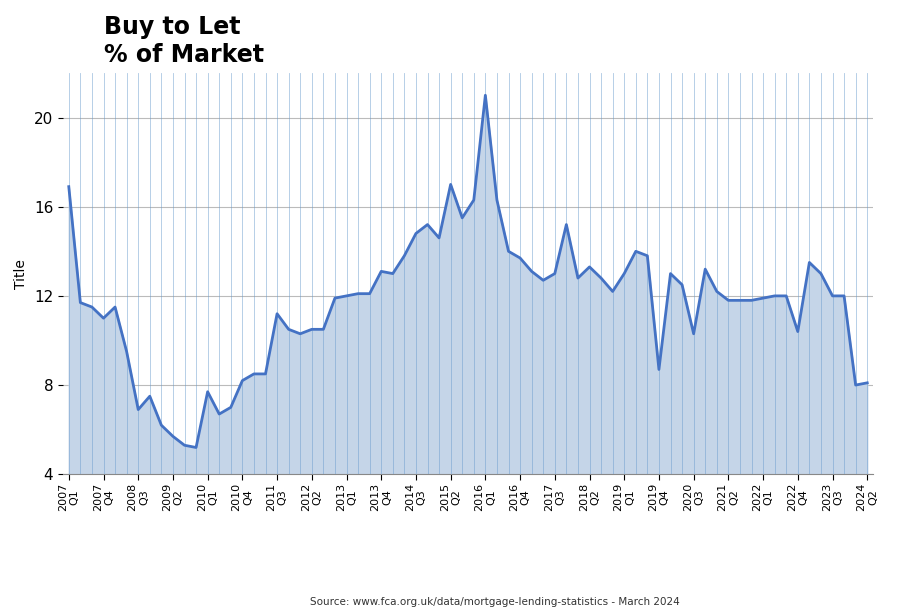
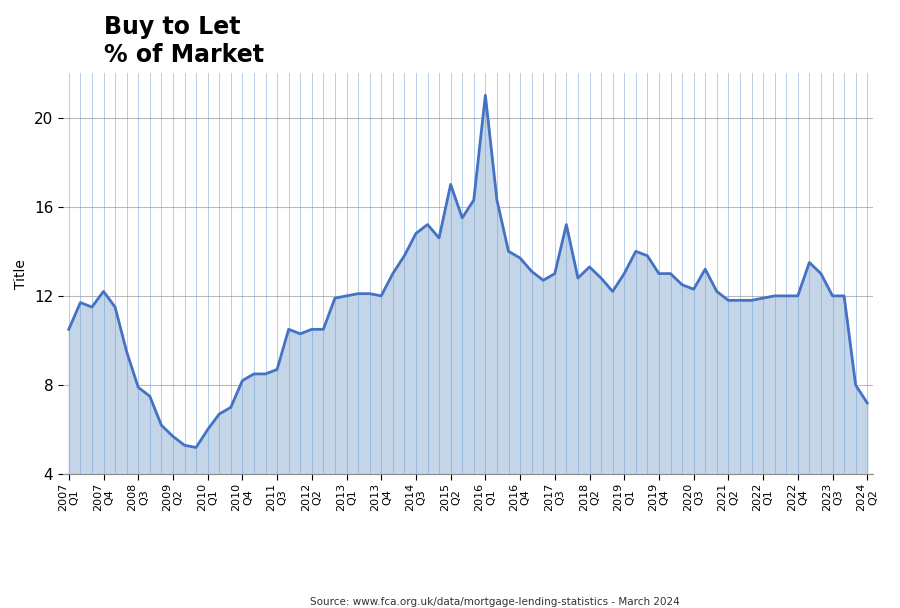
2007 Q1: 16.9 -> 10.5
2007 Q4: 11.0 -> 12.2
2008 Q3: 6.9 -> 7.9
2010 Q1: 7.7 -> 6.0
2011 Q3: 11.2 -> 8.7
2013 Q4: 13.1 -> 12.0
2019 Q4: 8.7 -> 13.0
2020 Q3: 10.3 -> 12.3
2022 Q4: 10.4 -> 12.0
2024 Q2: 8.1 -> 7.2
